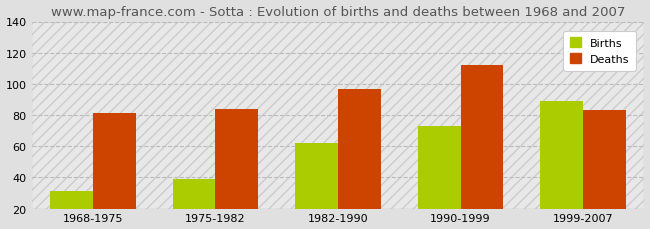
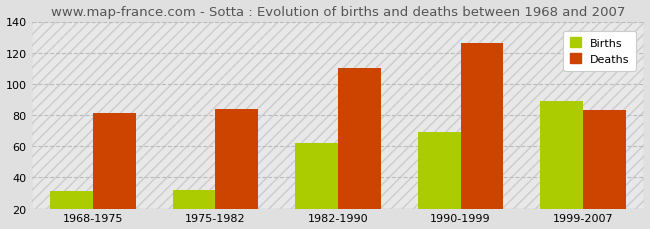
Births/1975-1982: 39 -> 32
Deaths/1982-1990: 97 -> 110
Births/1990-1999: 73 -> 69
Deaths/1990-1999: 112 -> 126
